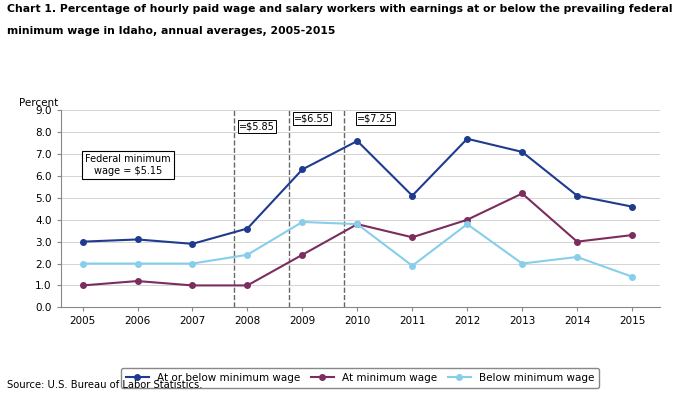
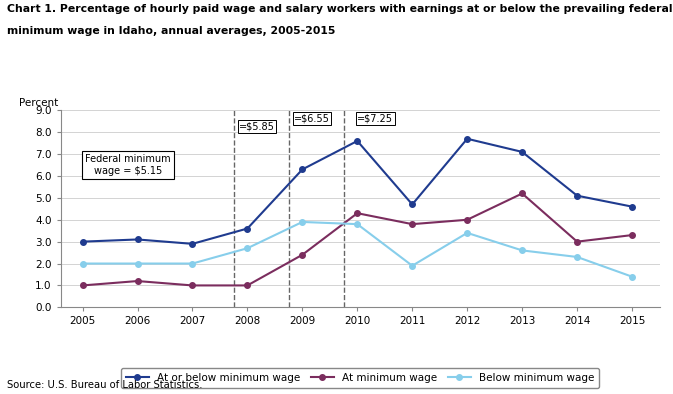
Below minimum wage/2008: 2.4 -> 2.7
At minimum wage/2010: 3.8 -> 4.3
At or below minimum wage/2011: 5.1 -> 4.7
At minimum wage/2011: 3.2 -> 3.8
Below minimum wage/2012: 3.8 -> 3.4
Below minimum wage/2013: 2.0 -> 2.6
